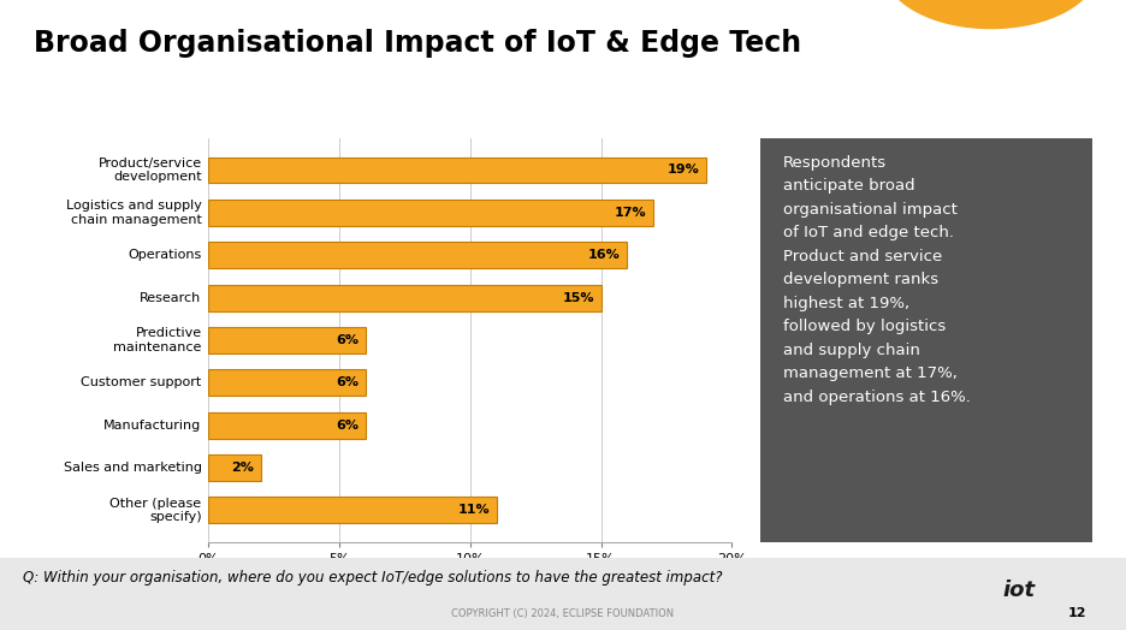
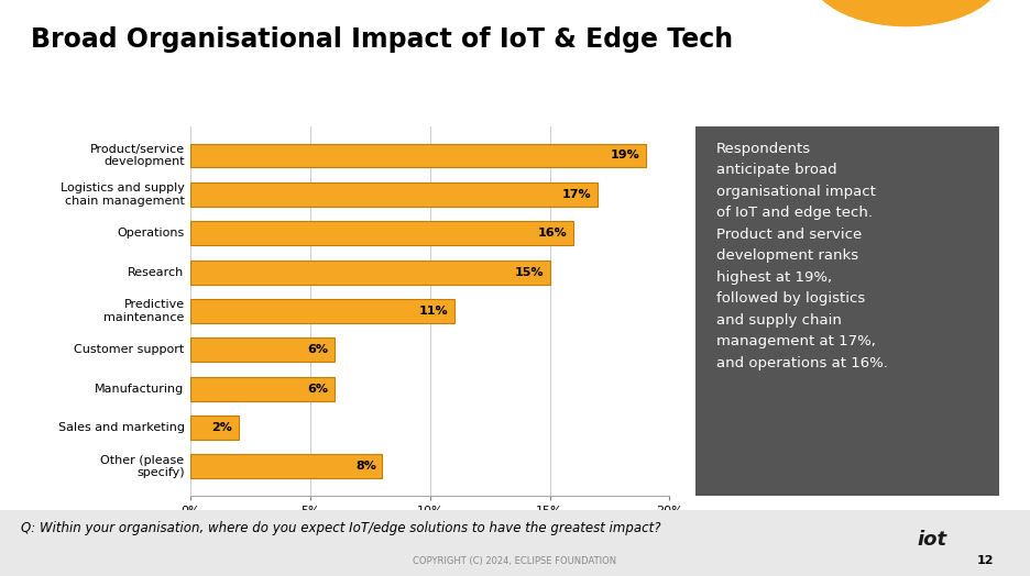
Predictive maintenance: 6% -> 11%
Other (please specify): 11% -> 8%
